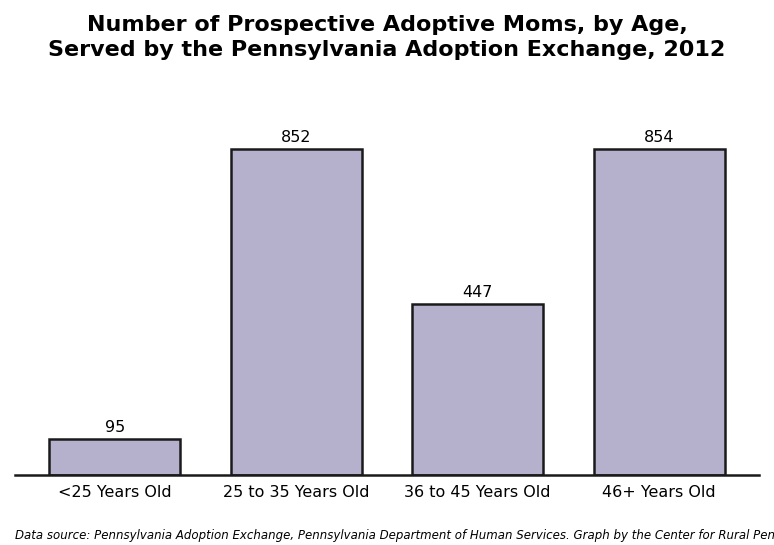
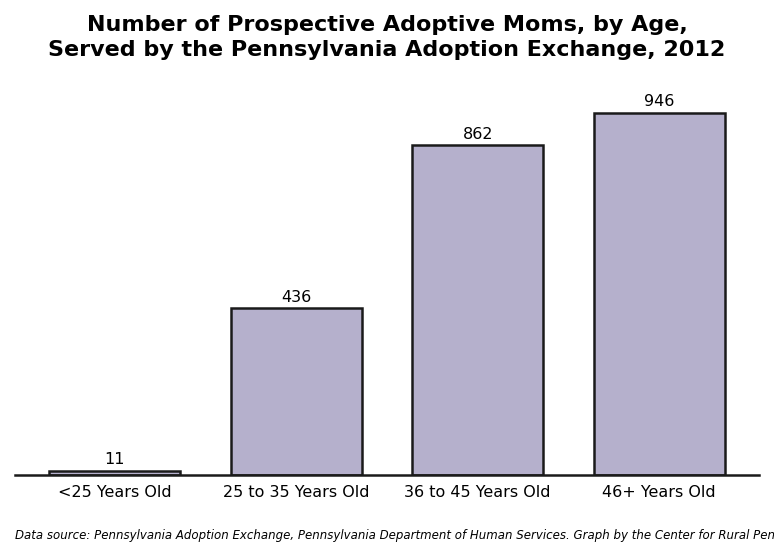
<25 Years Old: 95 -> 11
25 to 35 Years Old: 852 -> 436
36 to 45 Years Old: 447 -> 862
46+ Years Old: 854 -> 946
